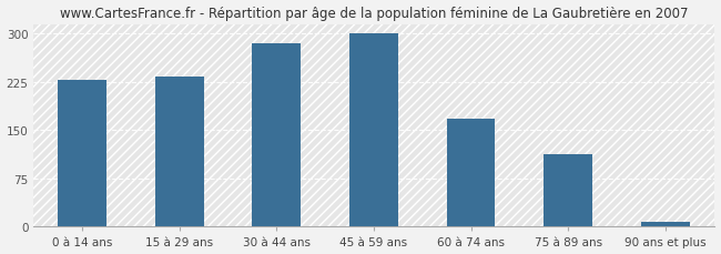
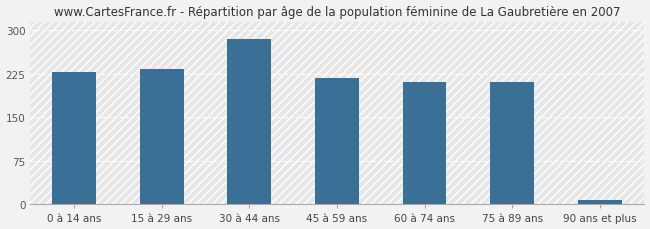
45 à 59 ans: 301 -> 218
60 à 74 ans: 167 -> 210
75 à 89 ans: 112 -> 210
